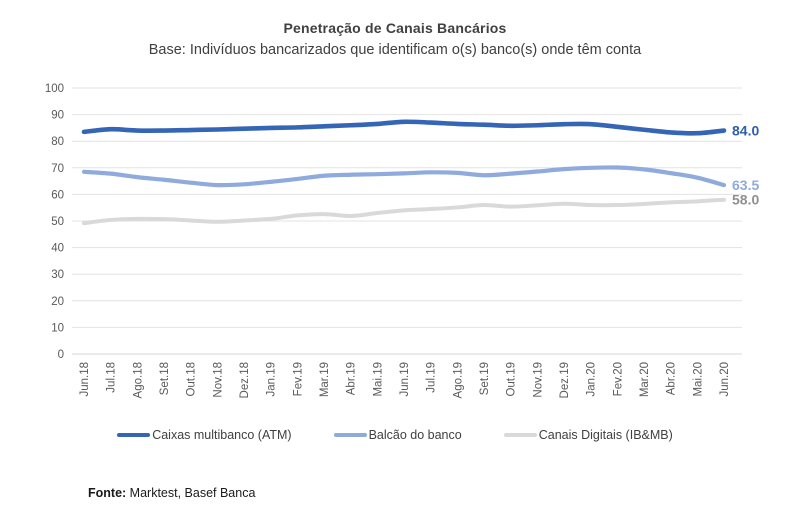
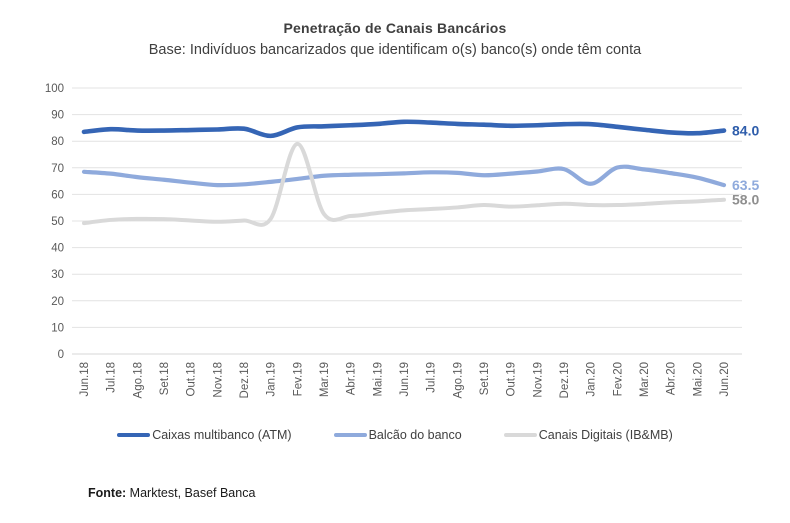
Caixas multibanco (ATM)/Jan.19: 85 -> 82
Canais Digitais (IB&MB)/Fev.19: 52 -> 79
Balcão do banco/Jan.20: 70 -> 64
